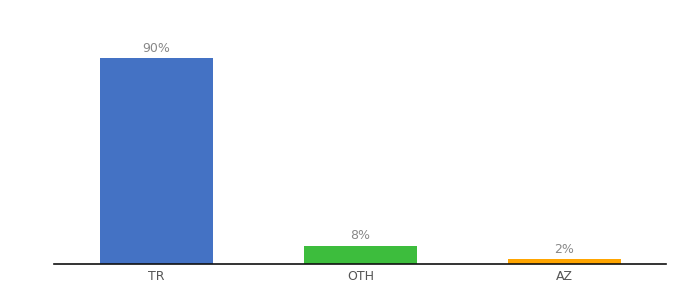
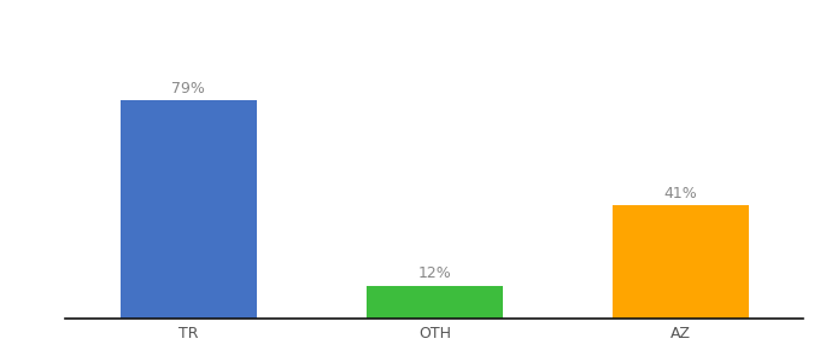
TR: 90% -> 79%
OTH: 8% -> 12%
AZ: 2% -> 41%
